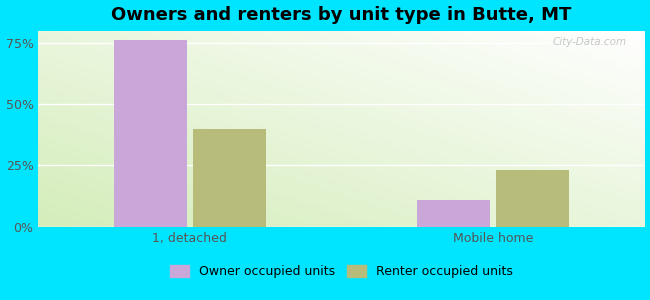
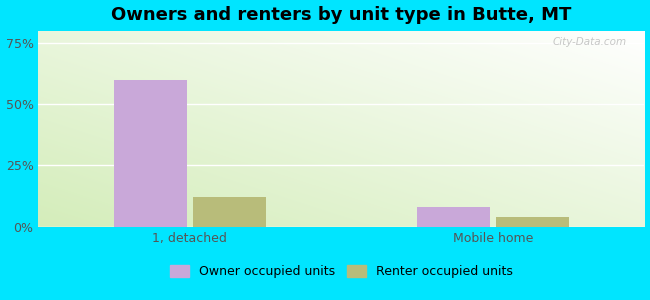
Owner occupied units/1, detached: 76% -> 60%
Renter occupied units/1, detached: 40% -> 12%
Owner occupied units/Mobile home: 11% -> 8%
Renter occupied units/Mobile home: 23% -> 4%
